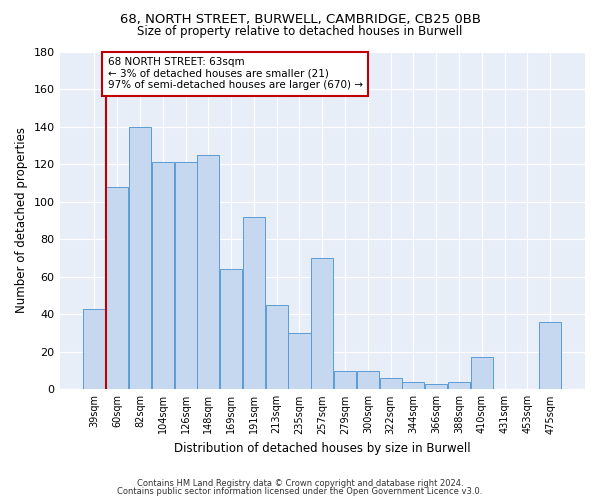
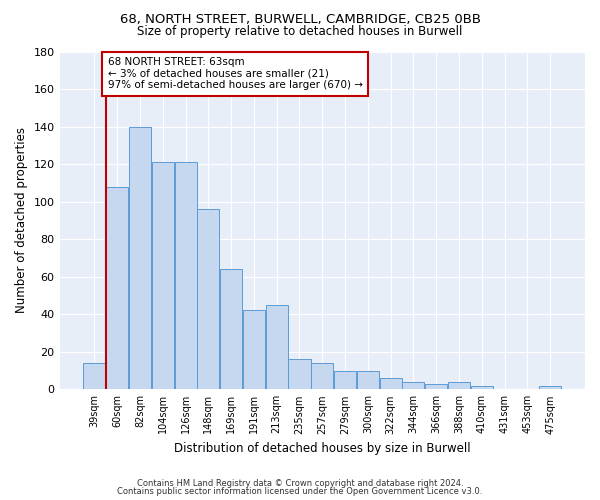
39sqm: 43 -> 14
148sqm: 125 -> 96
191sqm: 92 -> 42
235sqm: 30 -> 16
257sqm: 70 -> 14
410sqm: 17 -> 2
475sqm: 36 -> 2
